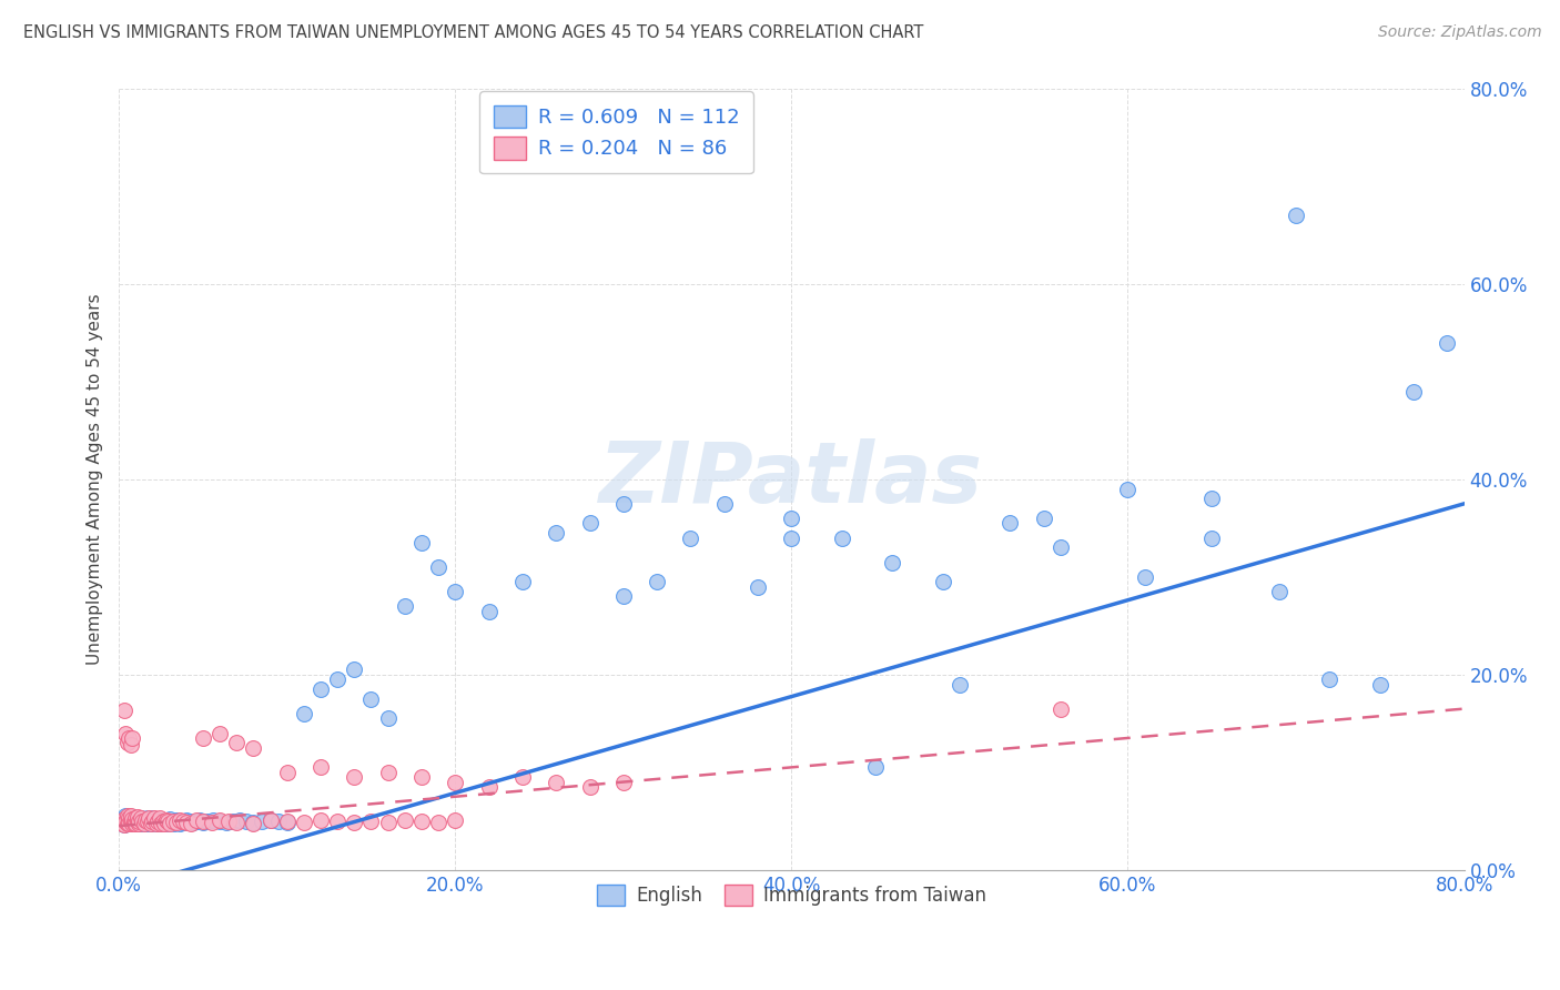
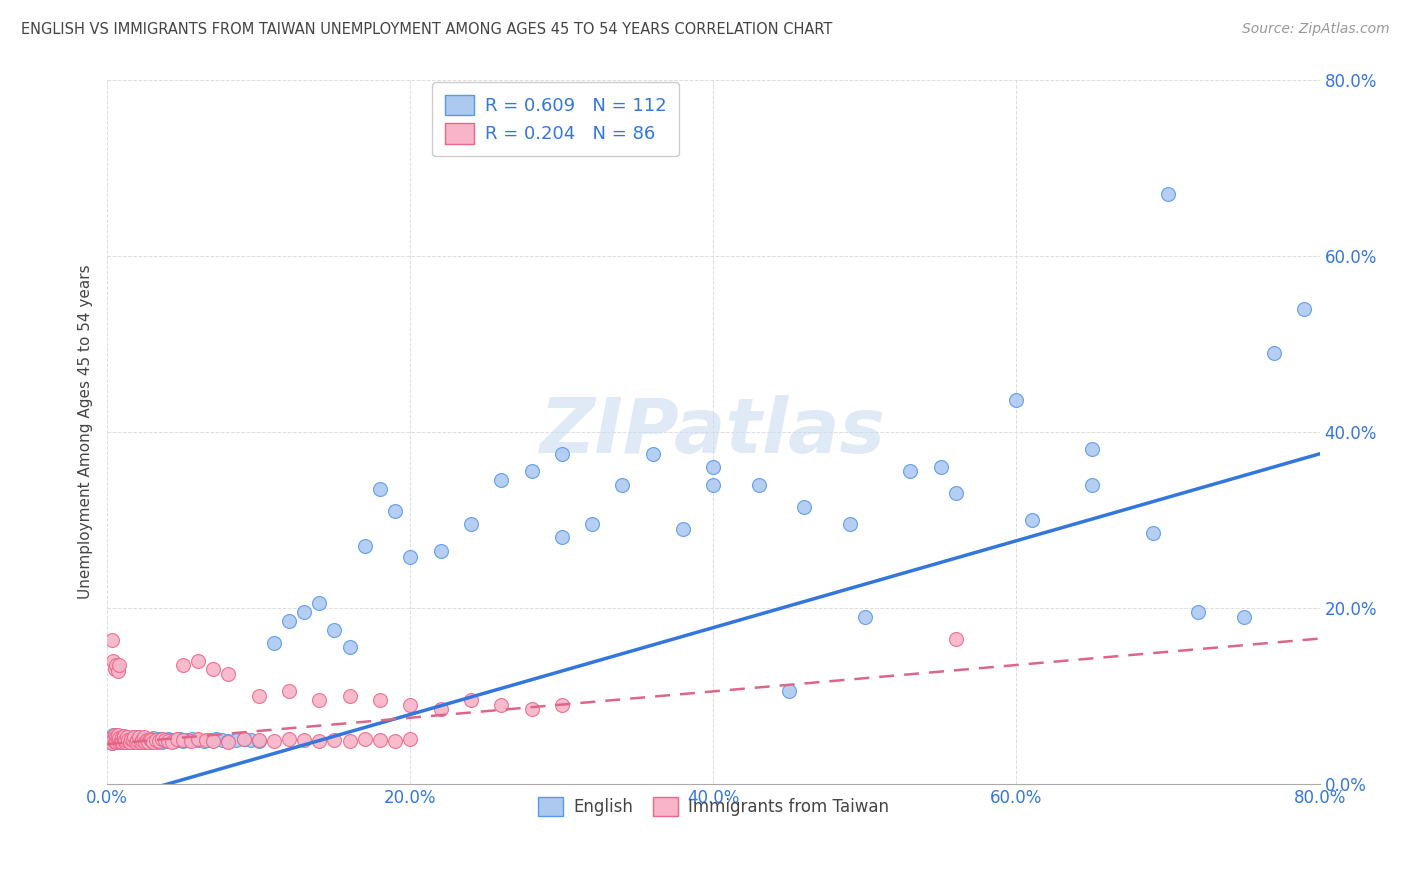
English/20.0%: 28.5% -> 25.8%
English/60.0%: 39.0% -> 43.6%
